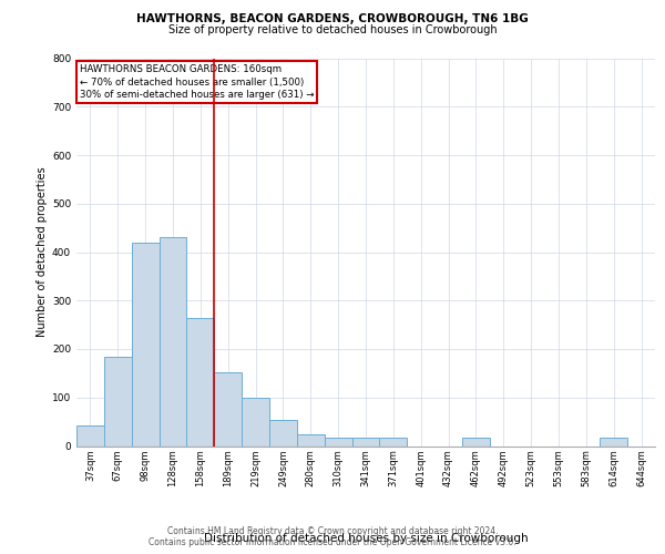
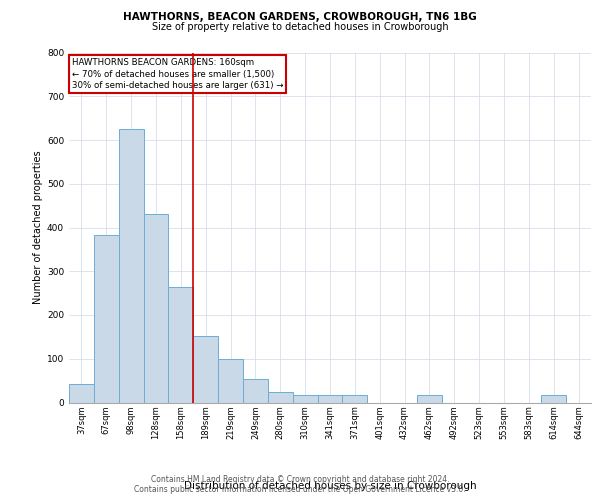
67sqm: 185 -> 383
98sqm: 420 -> 625
